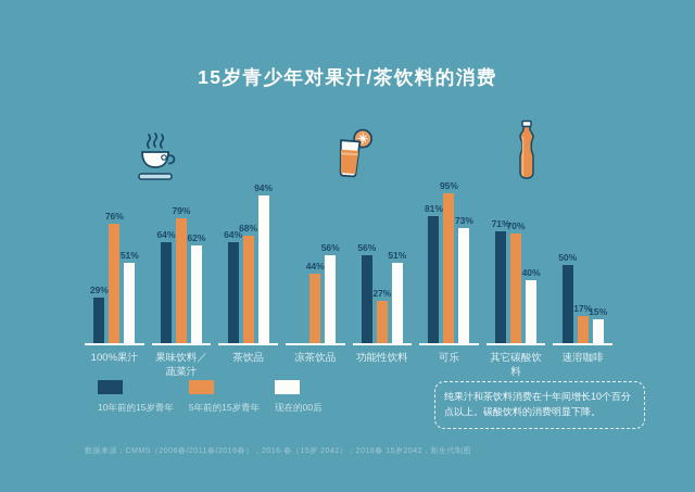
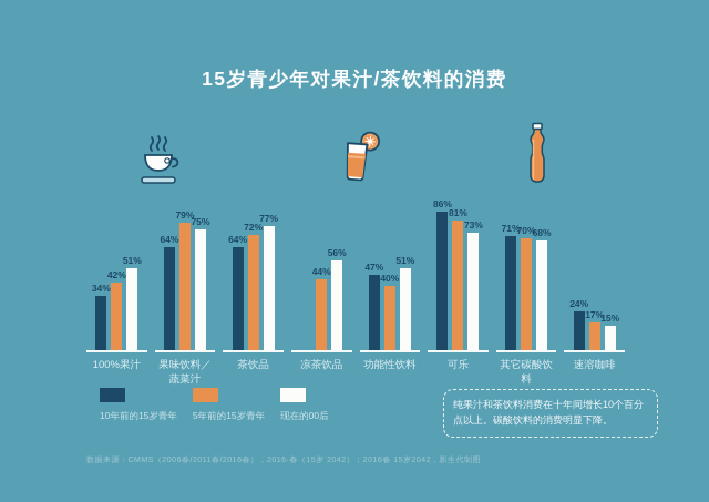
10年前的15岁青年/100%果汁: 29% -> 34%
5年前的15岁青年/100%果汁: 76% -> 42%
现在的00后/果味饮料／蔬菜汁: 62% -> 75%
5年前的15岁青年/茶饮品: 68% -> 72%
现在的00后/茶饮品: 94% -> 77%
10年前的15岁青年/功能性饮料: 56% -> 47%
5年前的15岁青年/功能性饮料: 27% -> 40%
10年前的15岁青年/可乐: 81% -> 86%
5年前的15岁青年/可乐: 95% -> 81%
现在的00后/其它碳酸饮料: 40% -> 68%
10年前的15岁青年/速溶咖啡: 50% -> 24%
